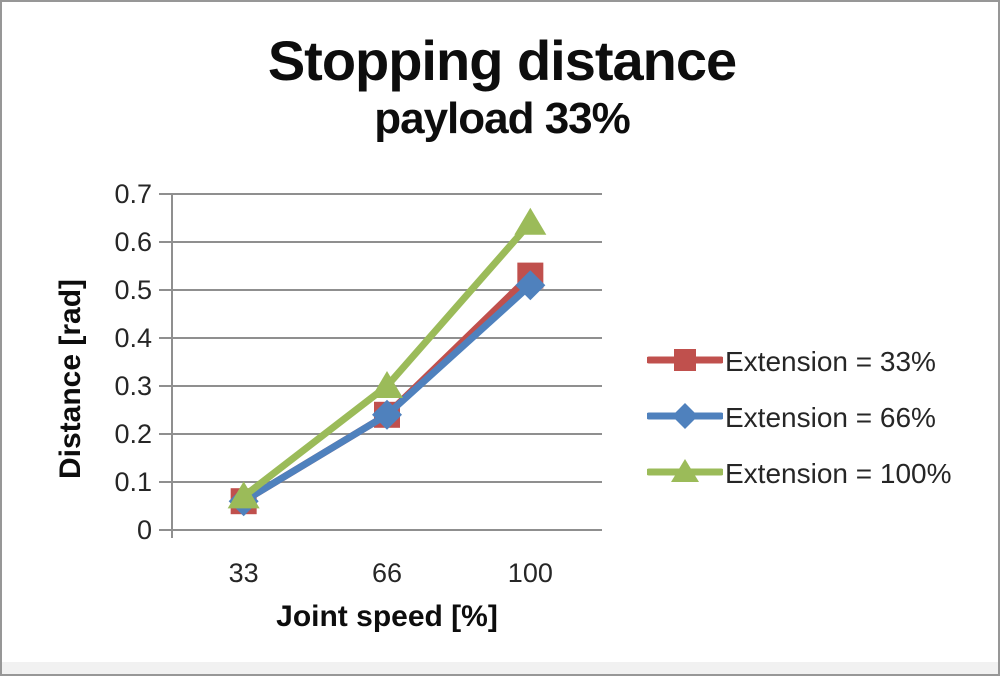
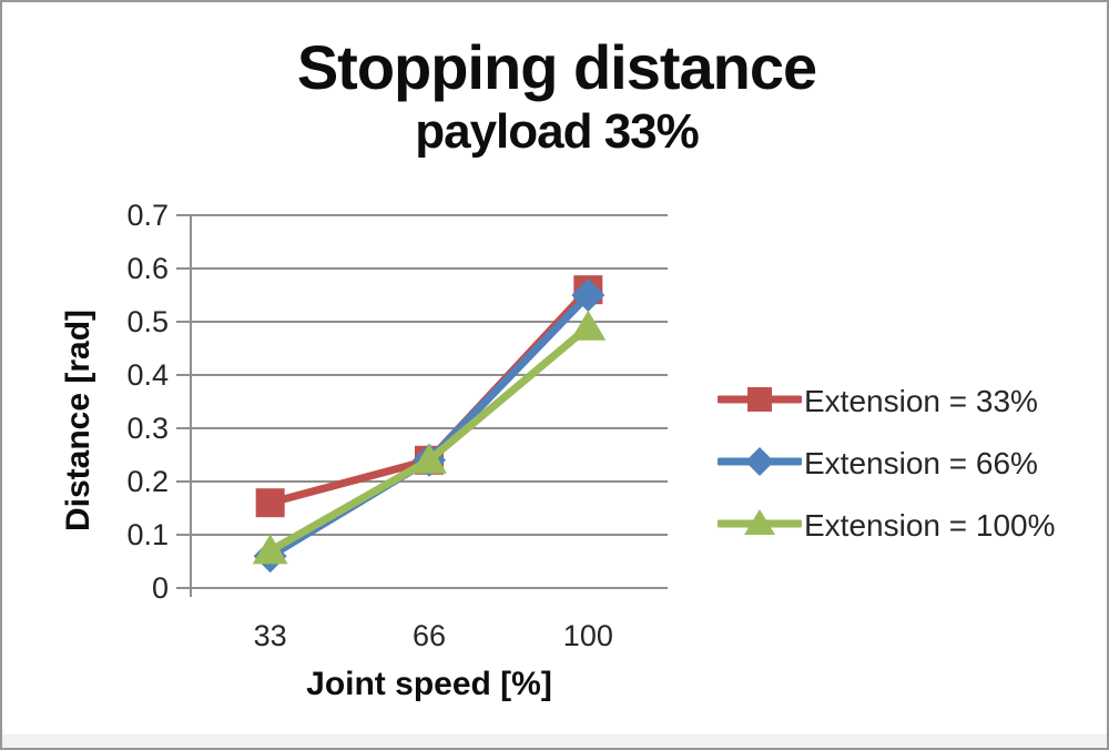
Extension = 33%/33: 0.06 -> 0.16
Extension = 100%/66: 0.30 -> 0.24
Extension = 33%/100: 0.53 -> 0.56
Extension = 66%/100: 0.51 -> 0.55
Extension = 100%/100: 0.64 -> 0.49
